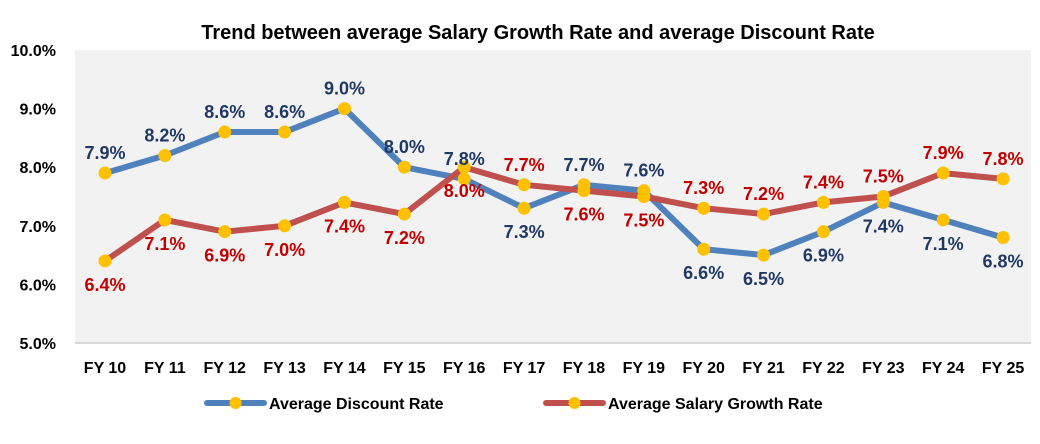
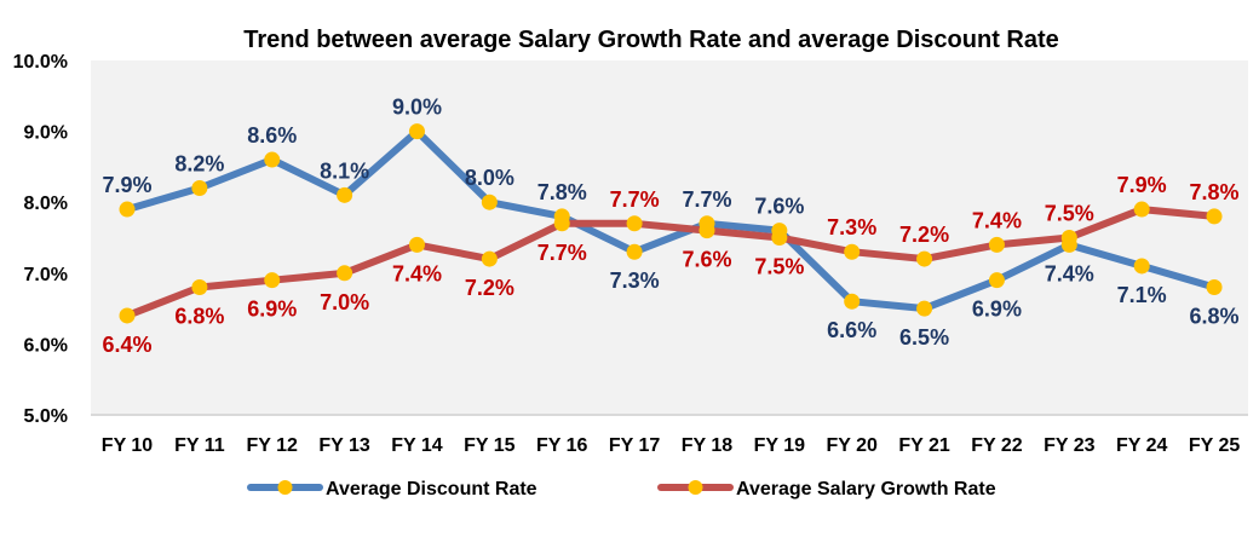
Average Salary Growth Rate/FY 11: 7.1% -> 6.8%
Average Discount Rate/FY 13: 8.6% -> 8.1%
Average Salary Growth Rate/FY 16: 8.0% -> 7.7%
